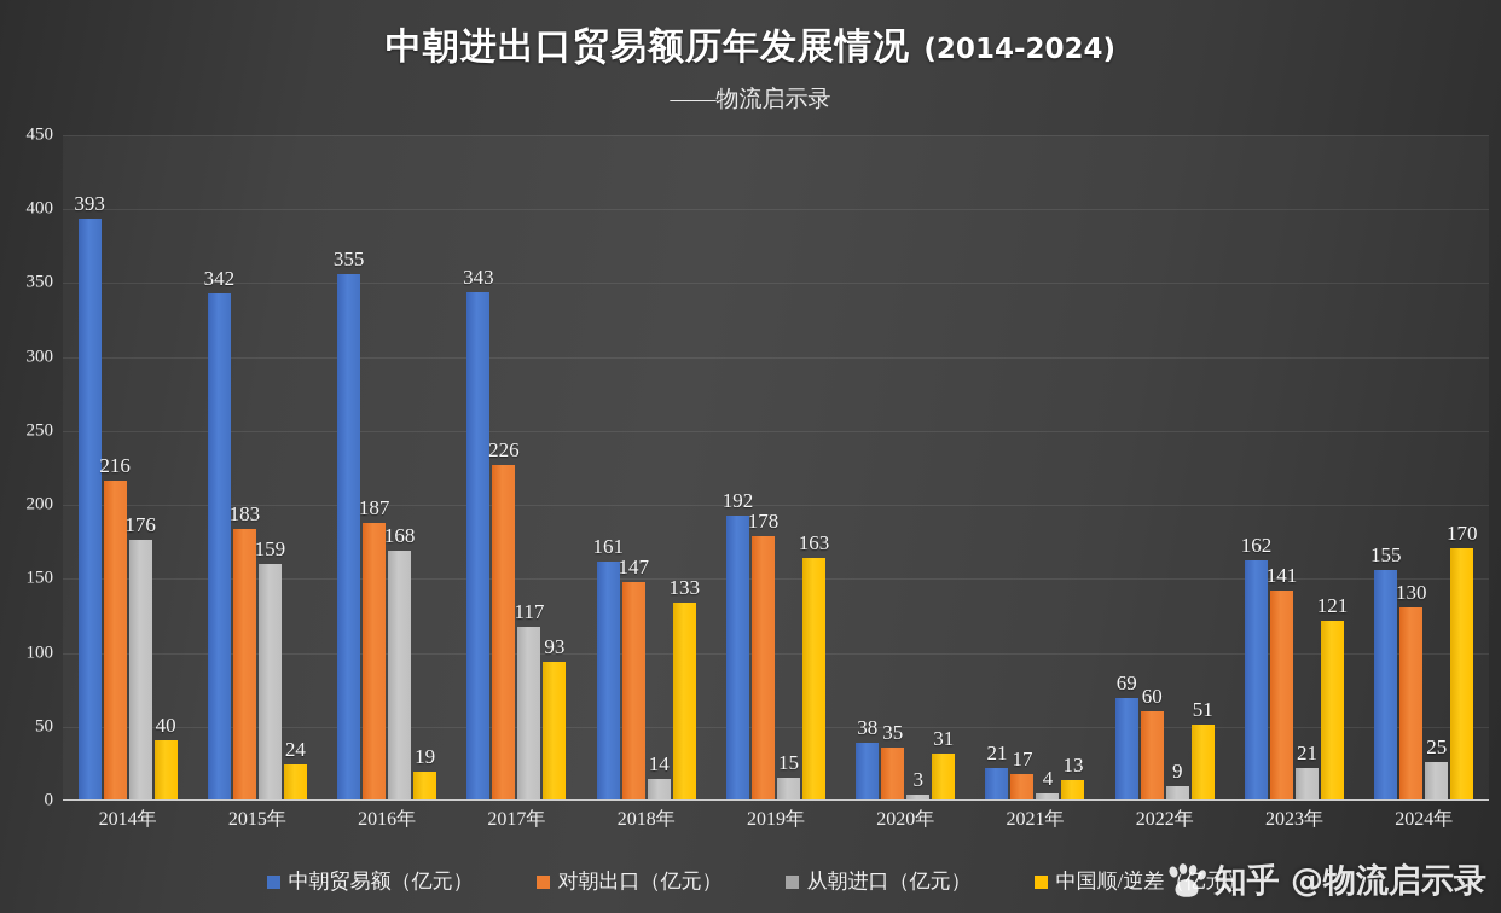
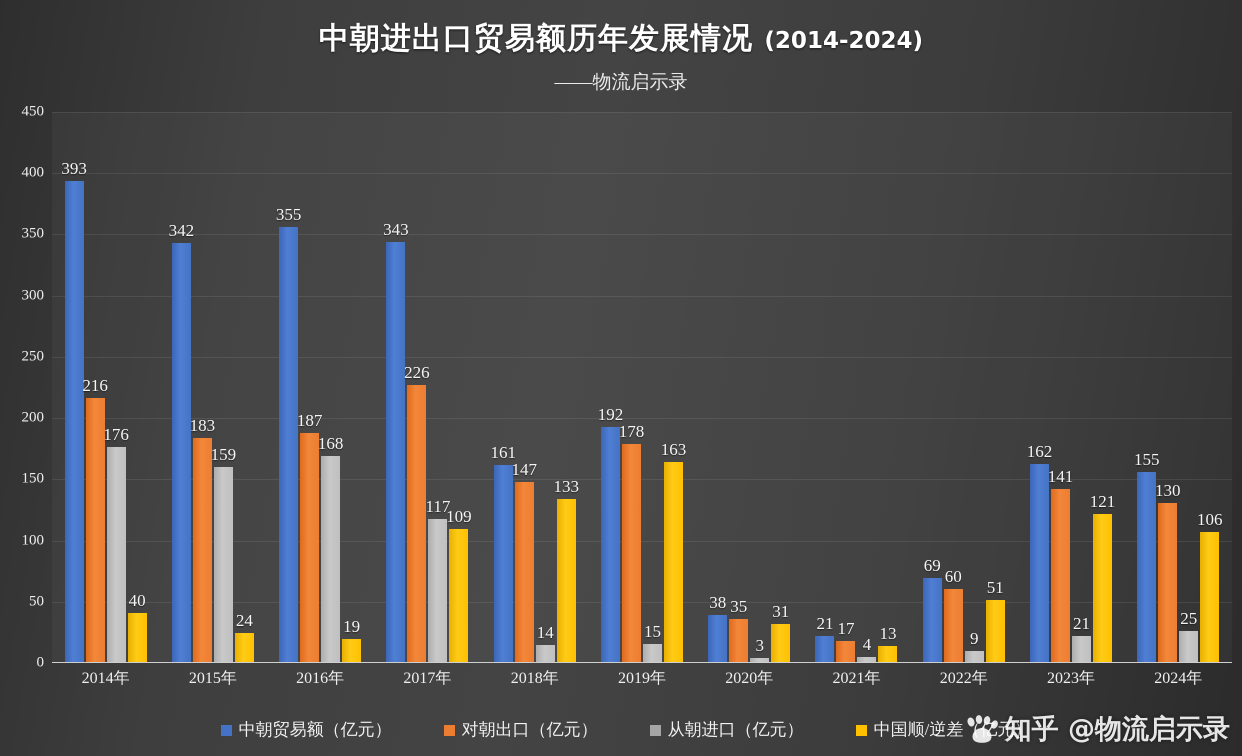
中国顺/逆差（亿元）/2017年: 93 -> 109
中国顺/逆差（亿元）/2024年: 170 -> 106
